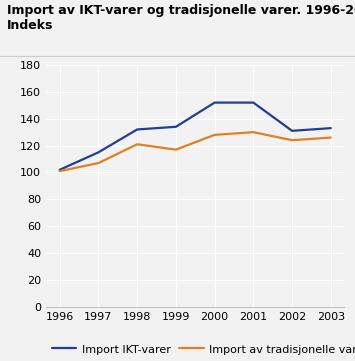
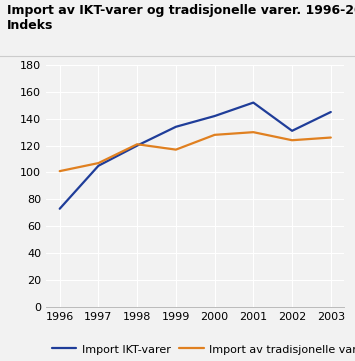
Import IKT-varer/1996: 102 -> 73
Import IKT-varer/1997: 115 -> 105
Import IKT-varer/1998: 132 -> 120
Import IKT-varer/2000: 152 -> 142
Import IKT-varer/2003: 133 -> 145
